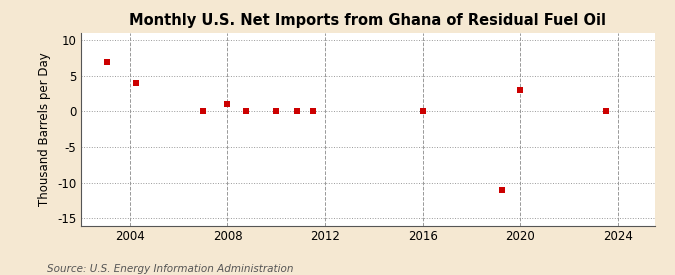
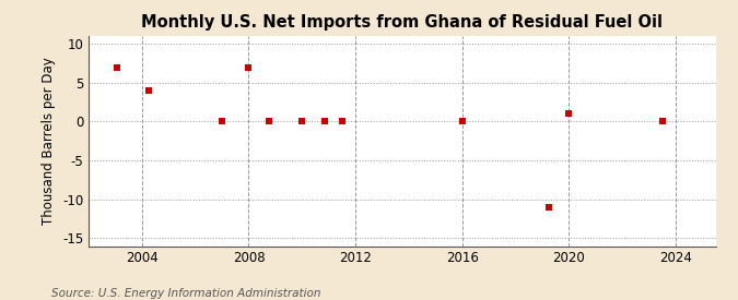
2008: 1 -> 7
2020: 3 -> 1
